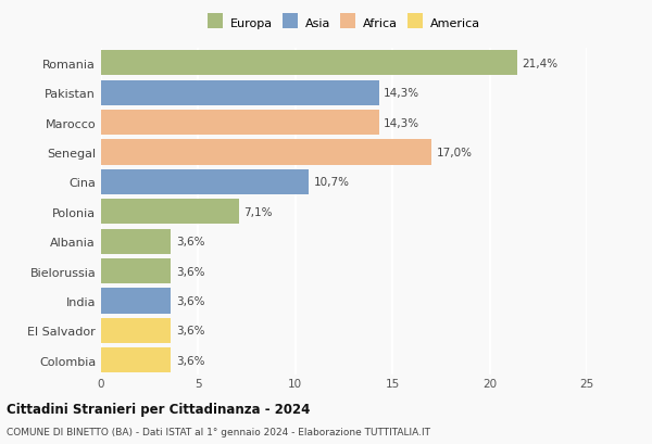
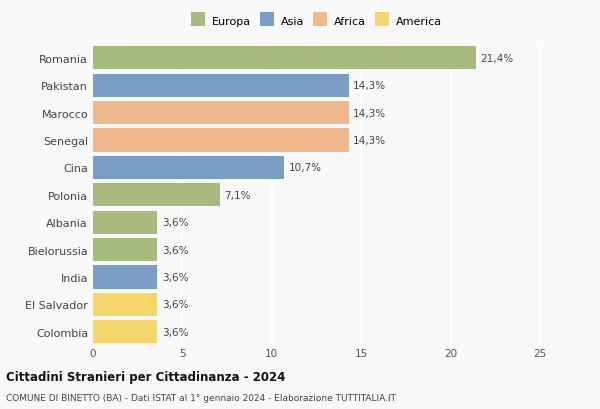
Senegal: 17,0% -> 14,3%
